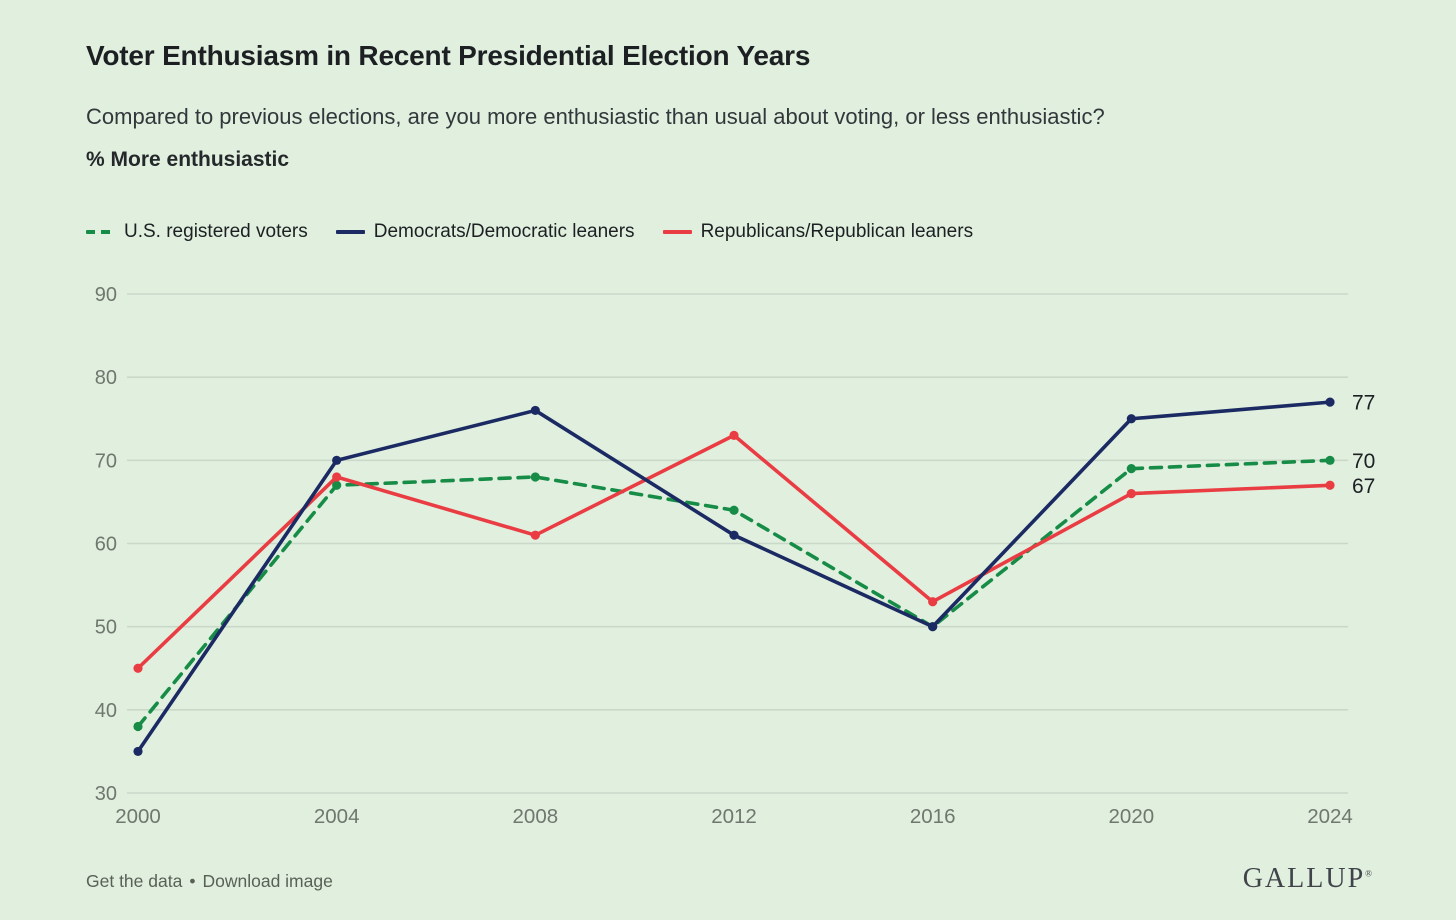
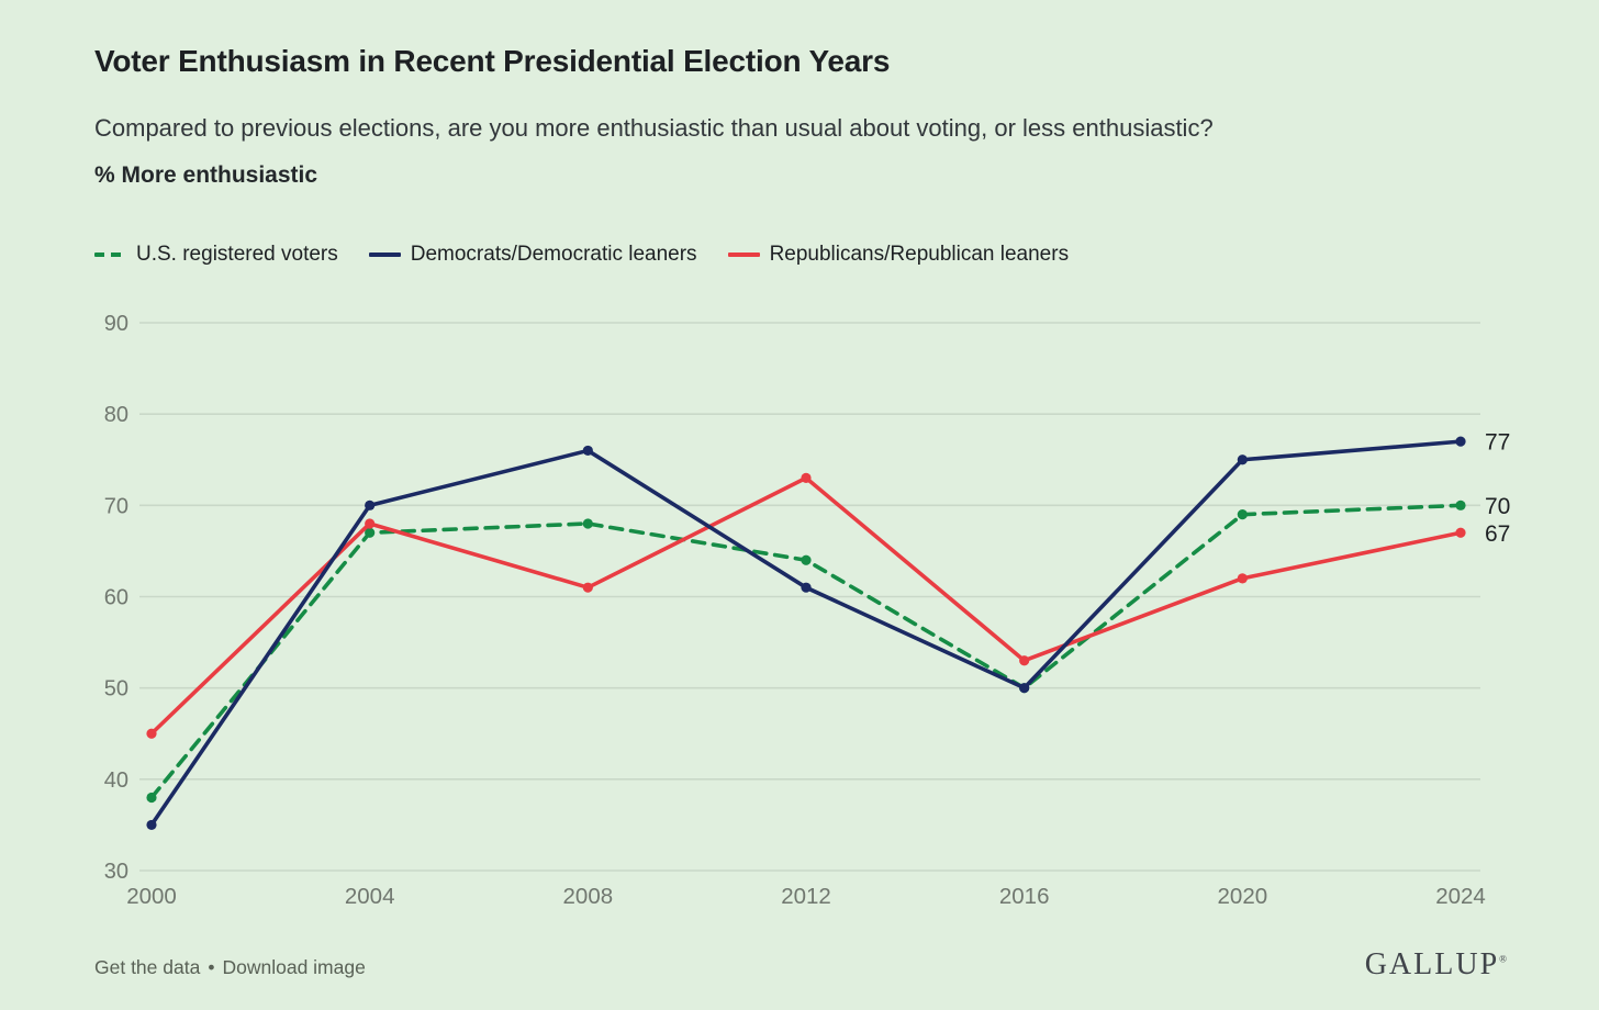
Republicans/Republican leaners/2020: 66 -> 62
